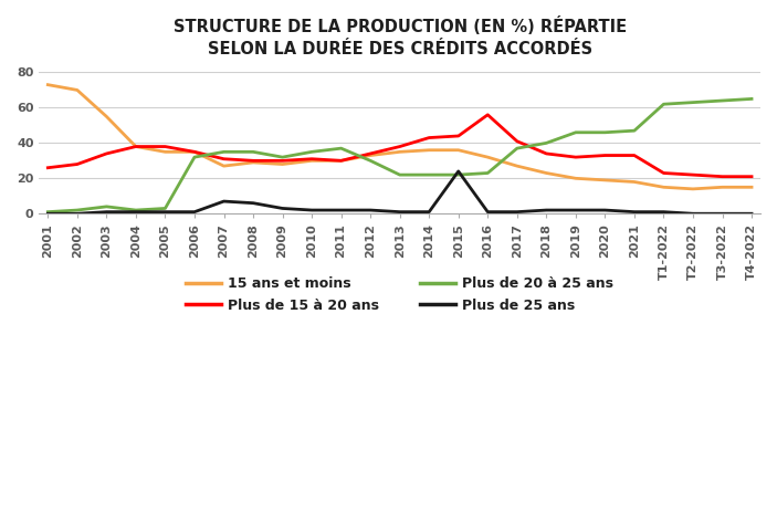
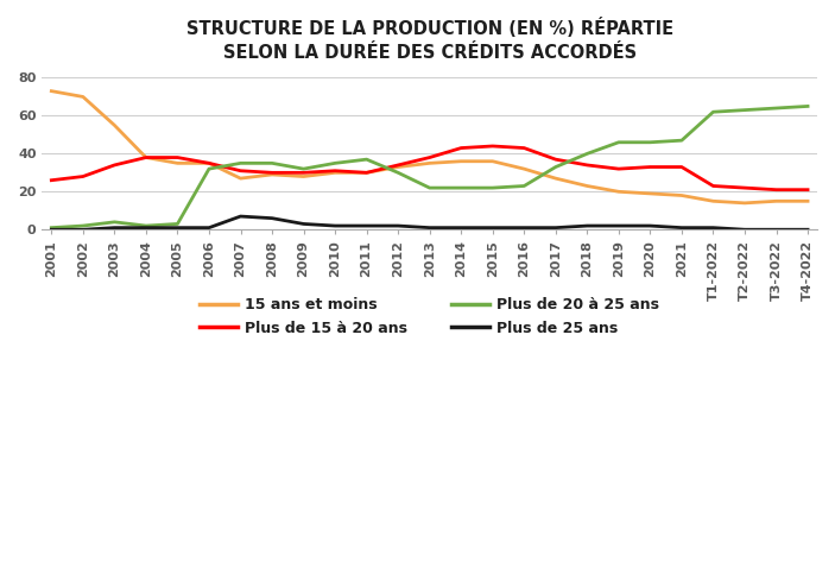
Plus de 25 ans/2015: 24 -> 1
Plus de 15 à 20 ans/2016: 56 -> 43
Plus de 15 à 20 ans/2017: 41 -> 37
Plus de 20 à 25 ans/2017: 37 -> 33
